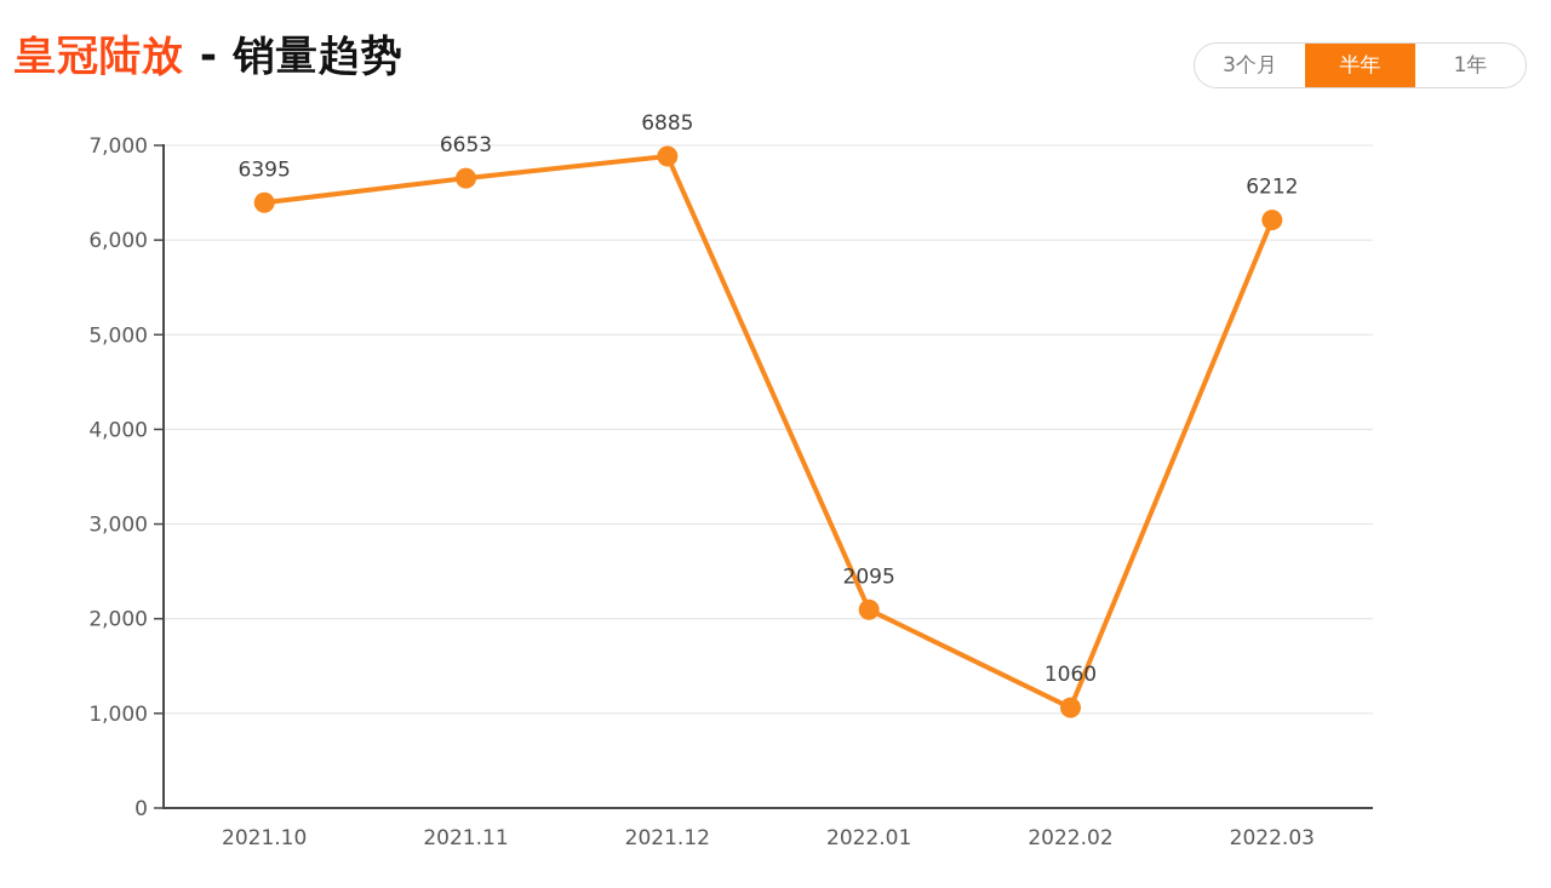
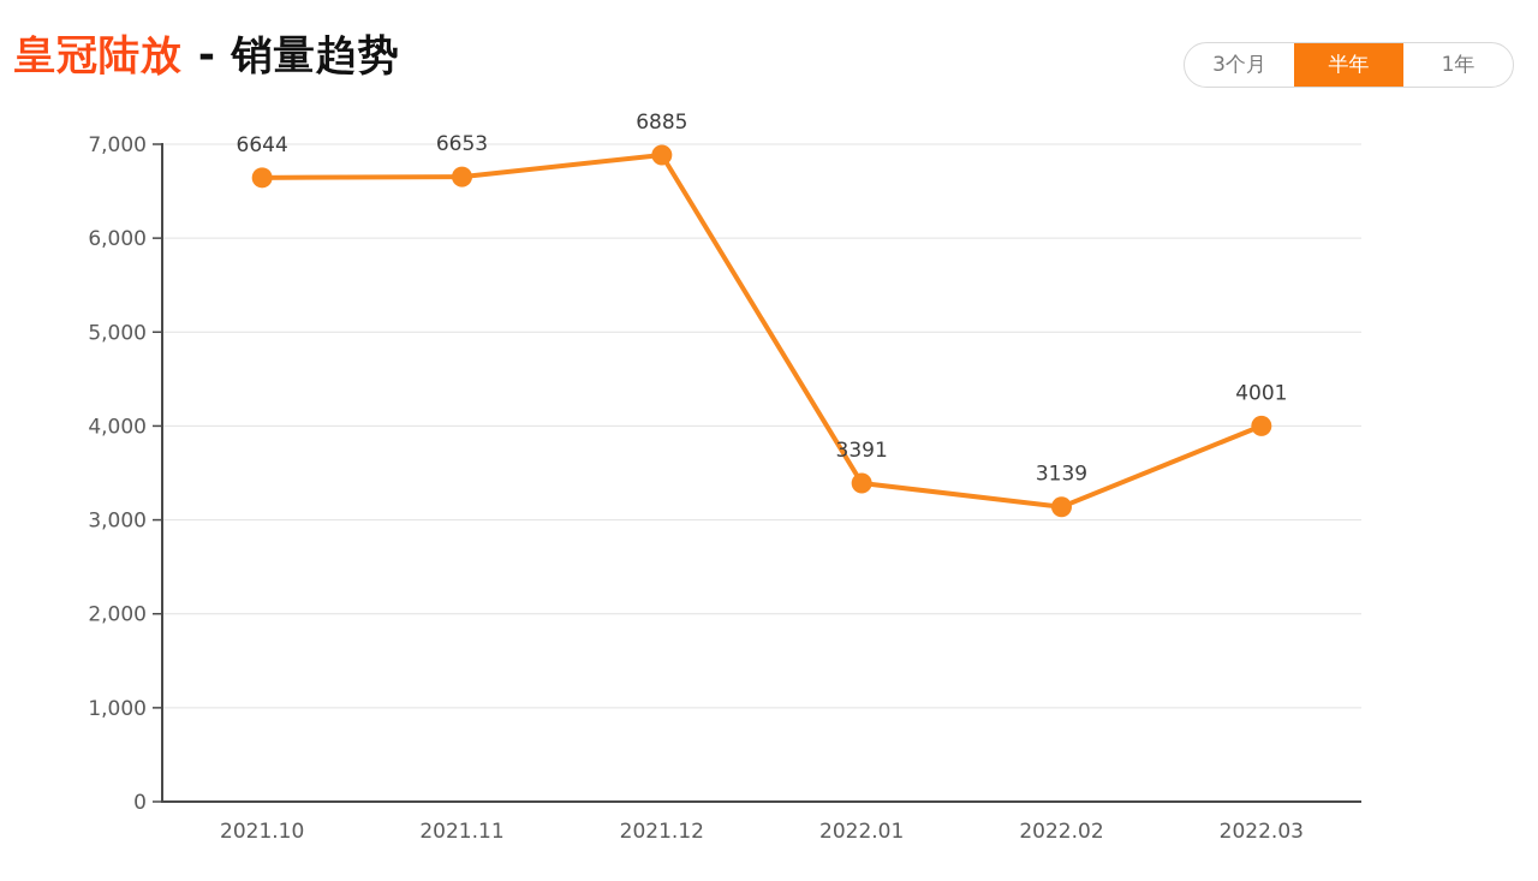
2021.10: 6395 -> 6644
2022.01: 2095 -> 3391
2022.02: 1060 -> 3139
2022.03: 6212 -> 4001
